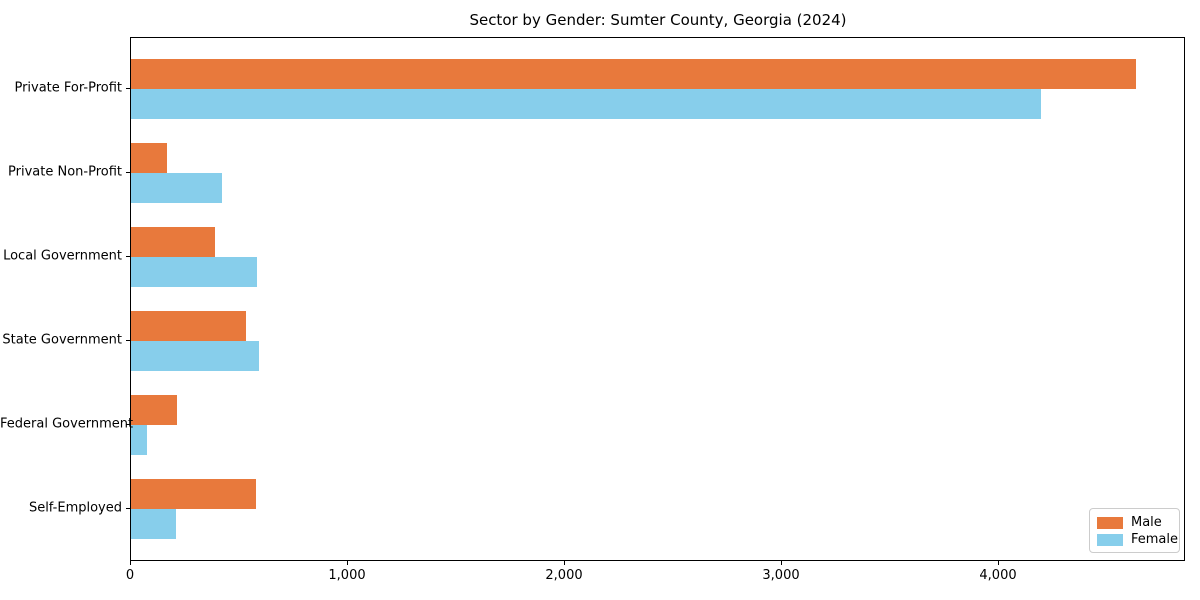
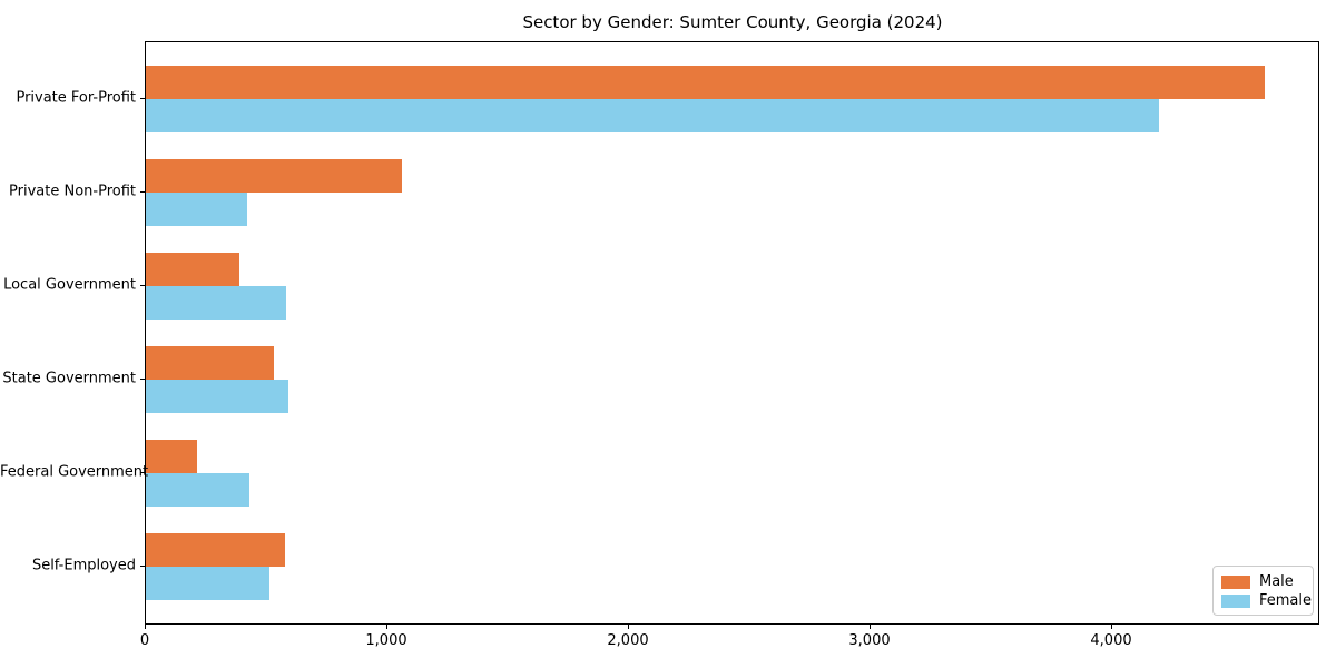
Male/Private Non-Profit: 160 -> 1060
Female/Federal Government: 80 -> 430
Female/Self-Employed: 200 -> 510
